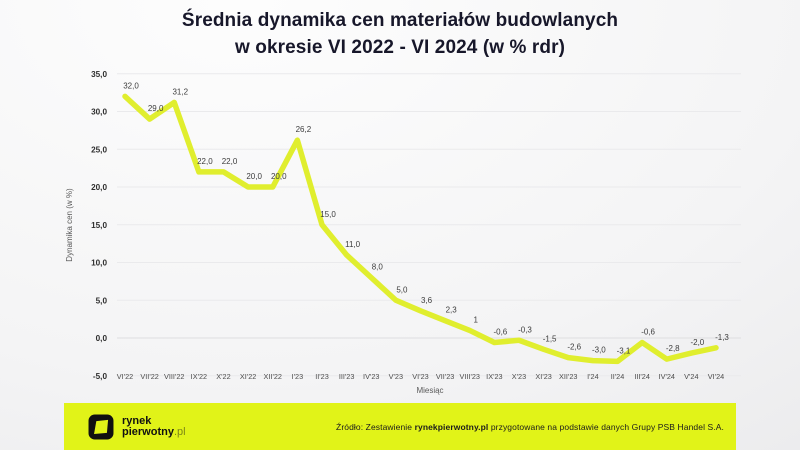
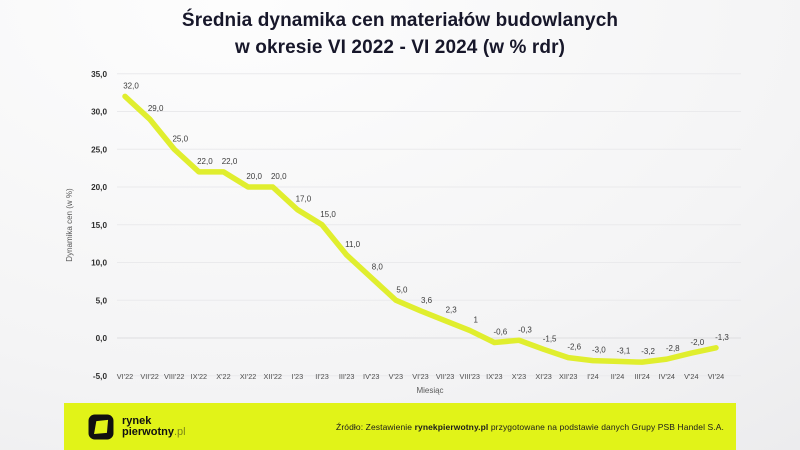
VIII'22: 31,2 -> 25,0
I'23: 26,2 -> 17,0
III'24: -0,6 -> -3,2
